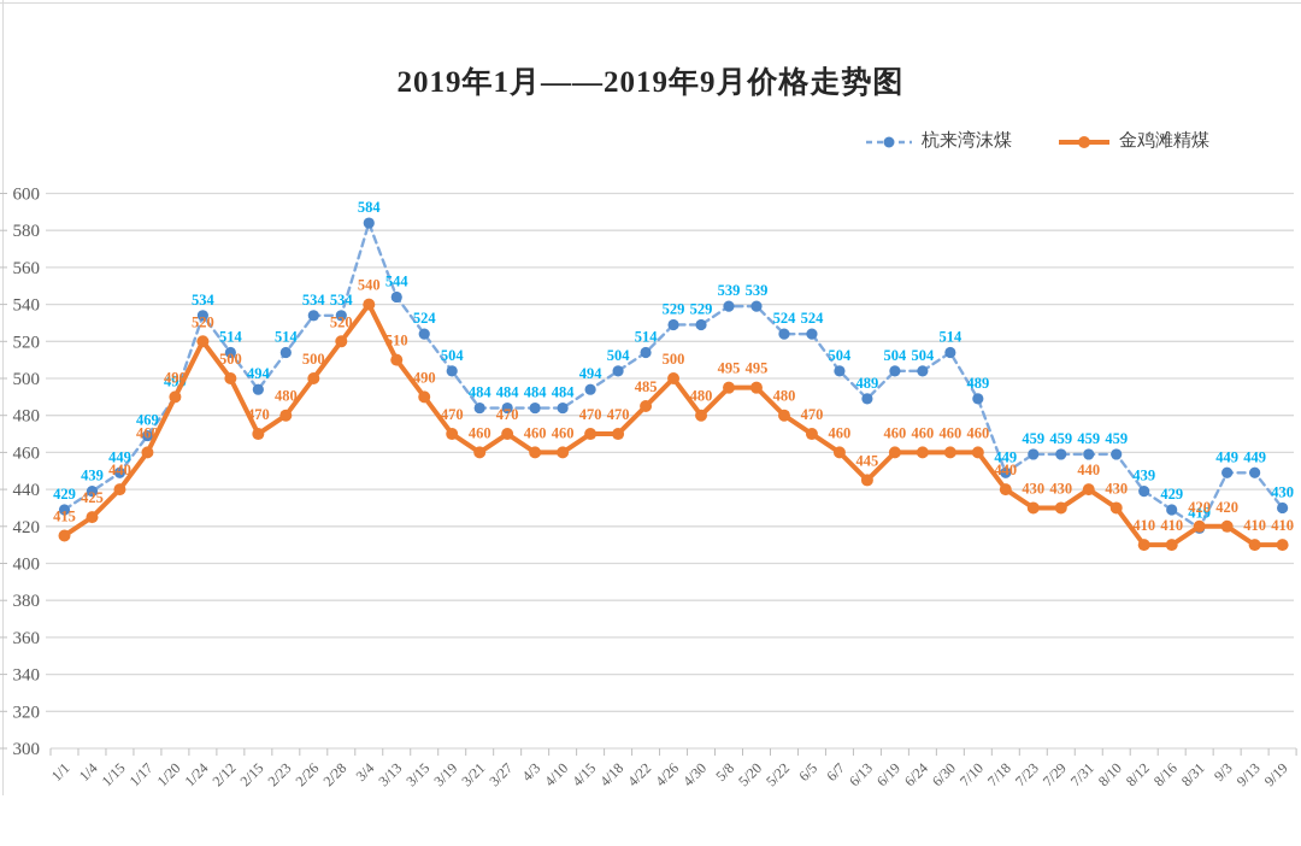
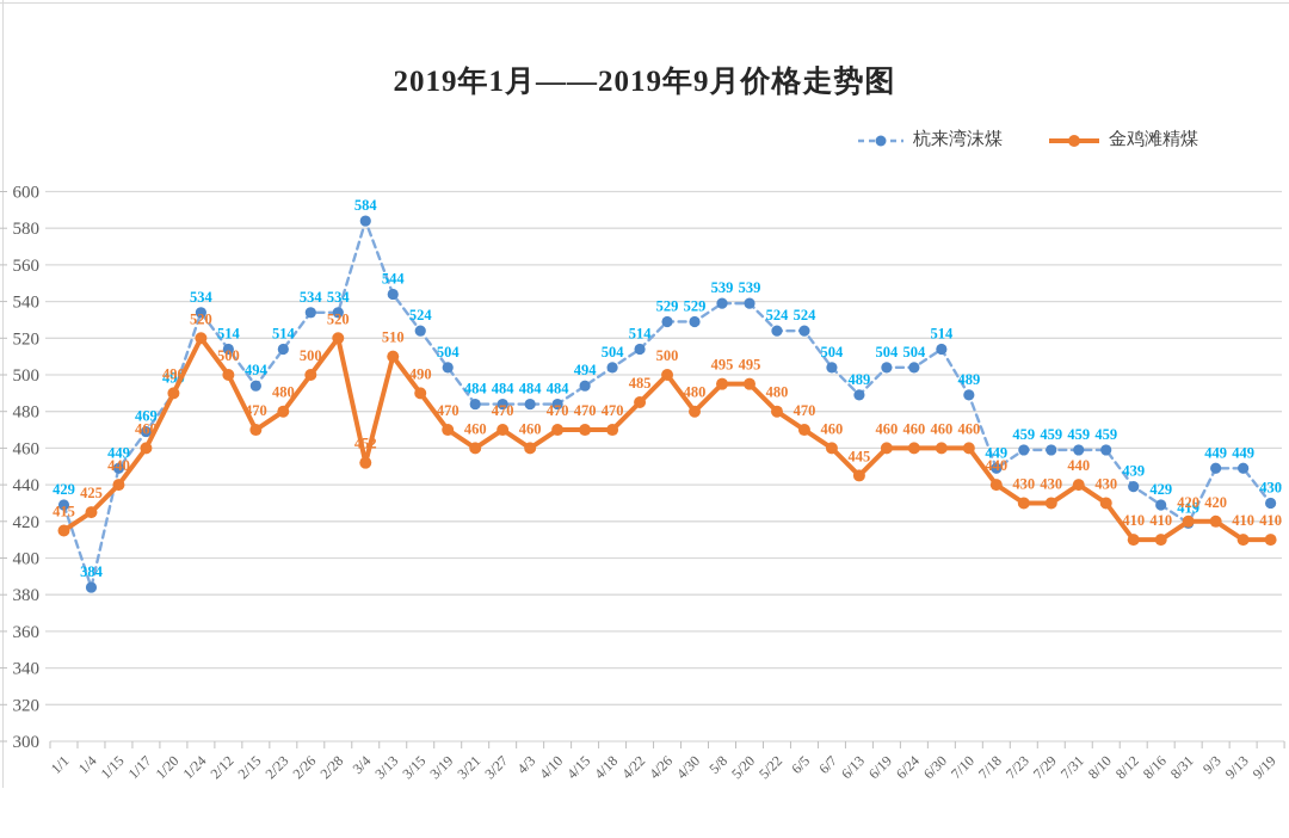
杭来湾沫煤/1/4: 439 -> 384
金鸡滩精煤/3/4: 540 -> 452
金鸡滩精煤/4/10: 460 -> 470
